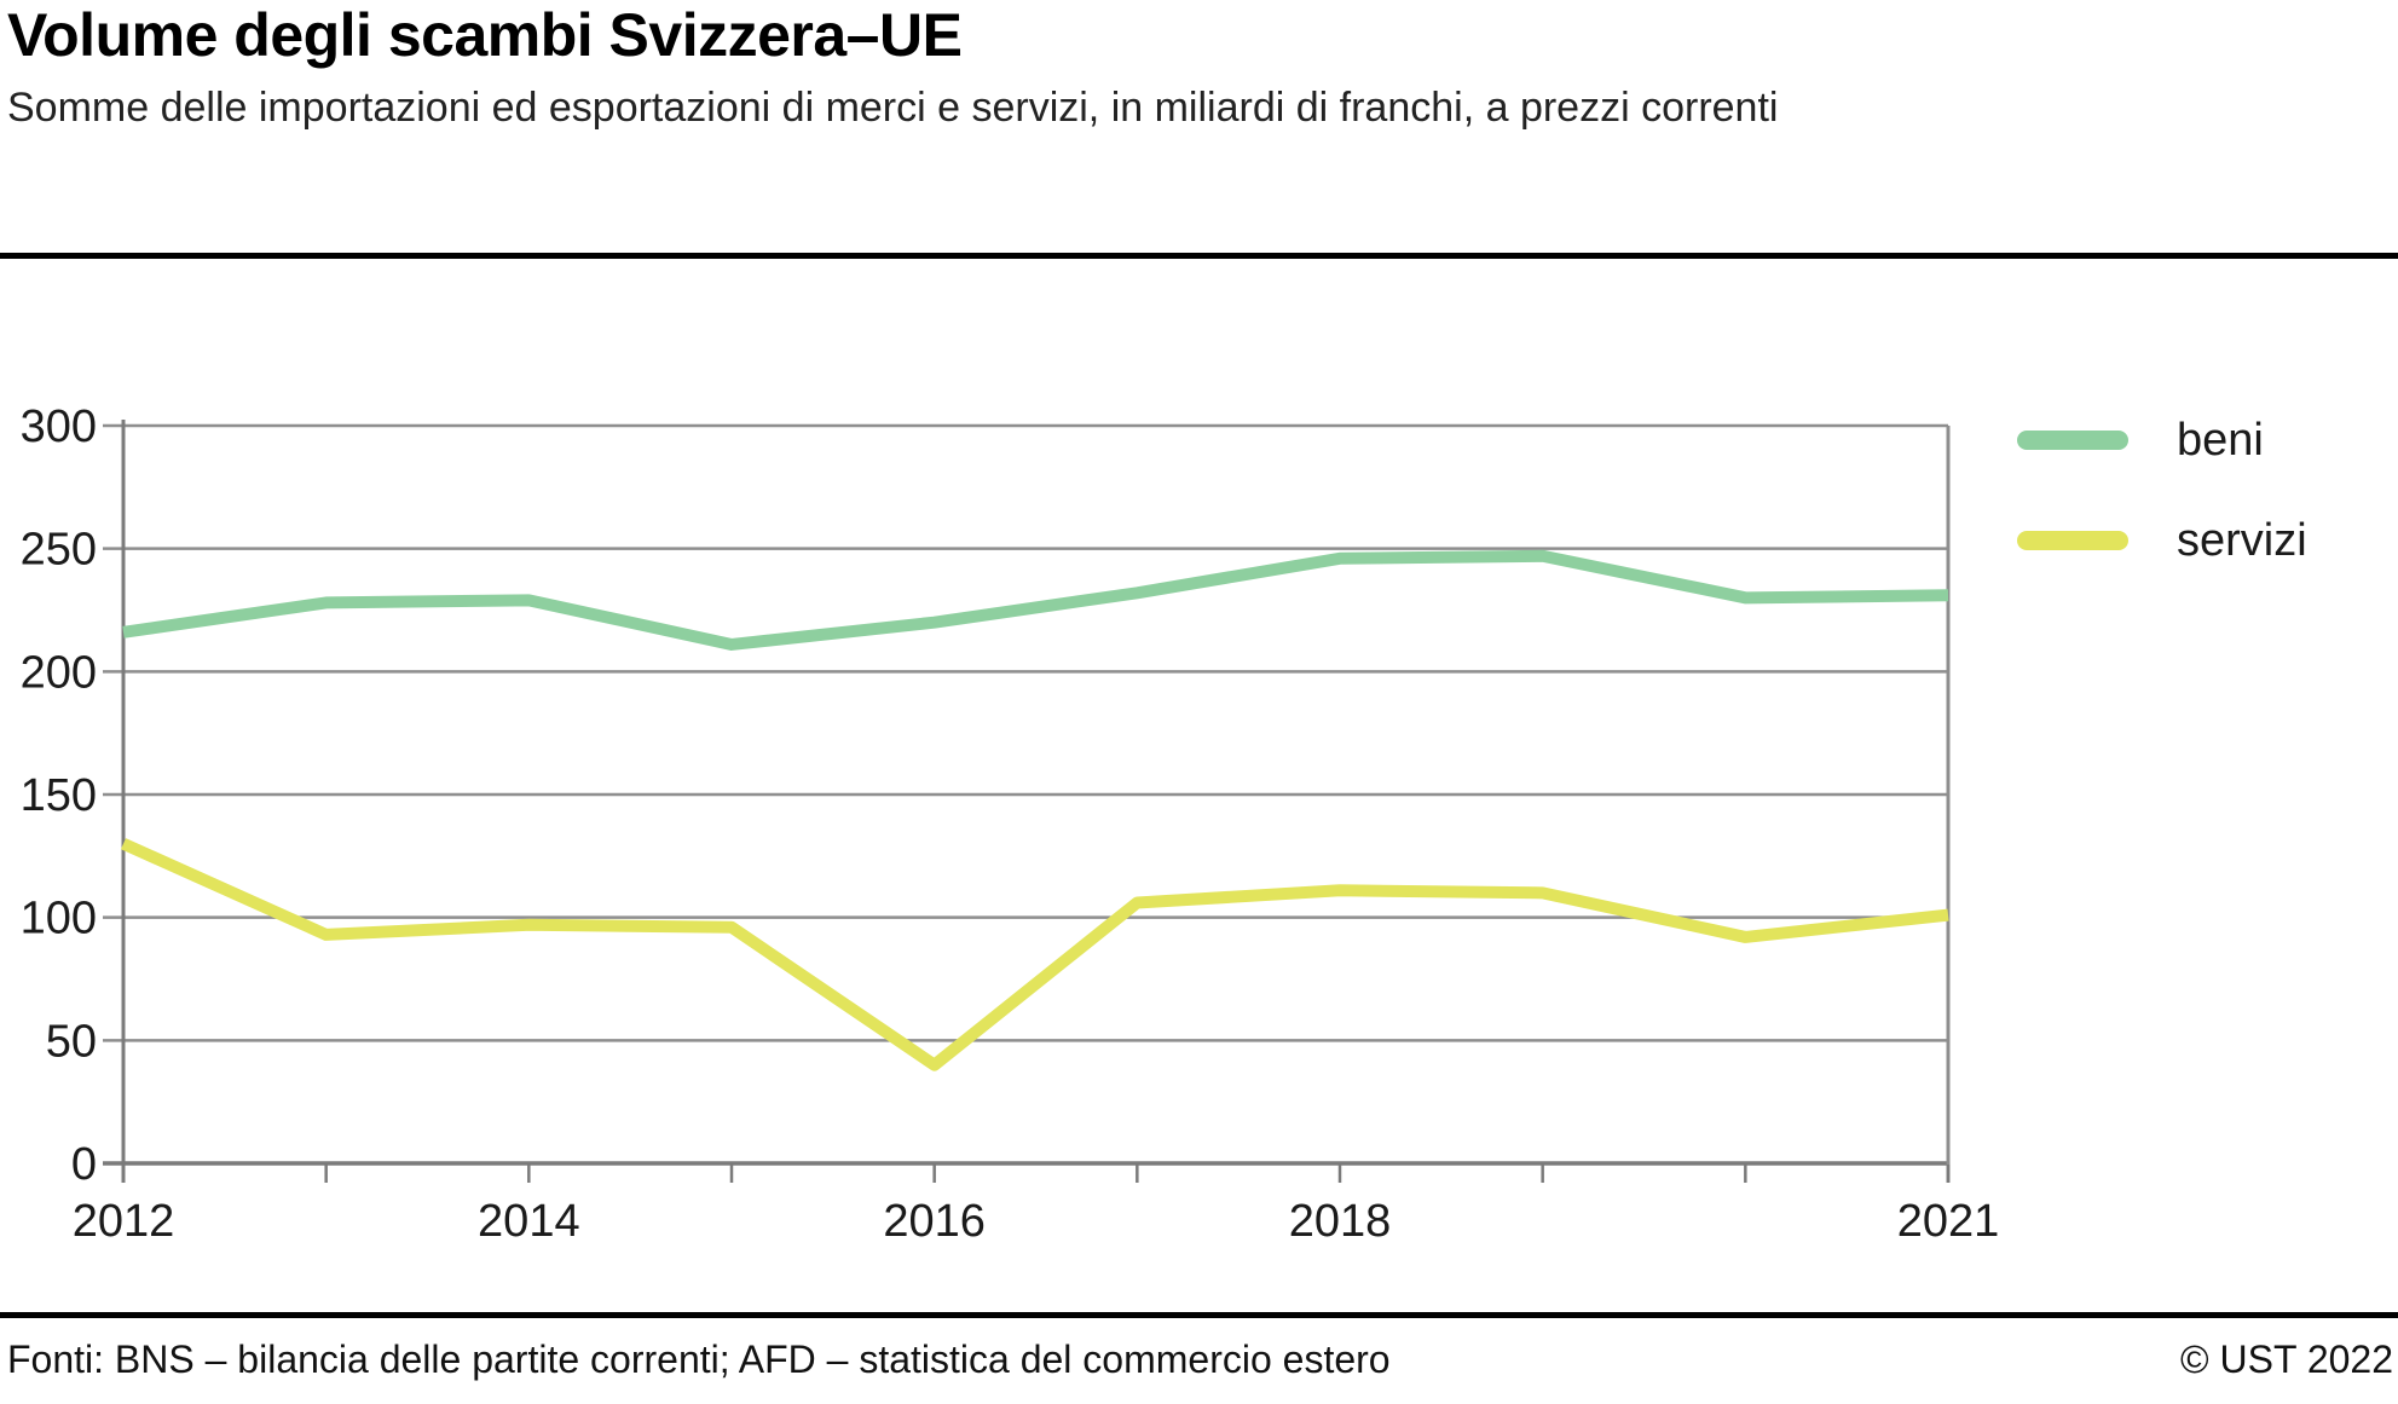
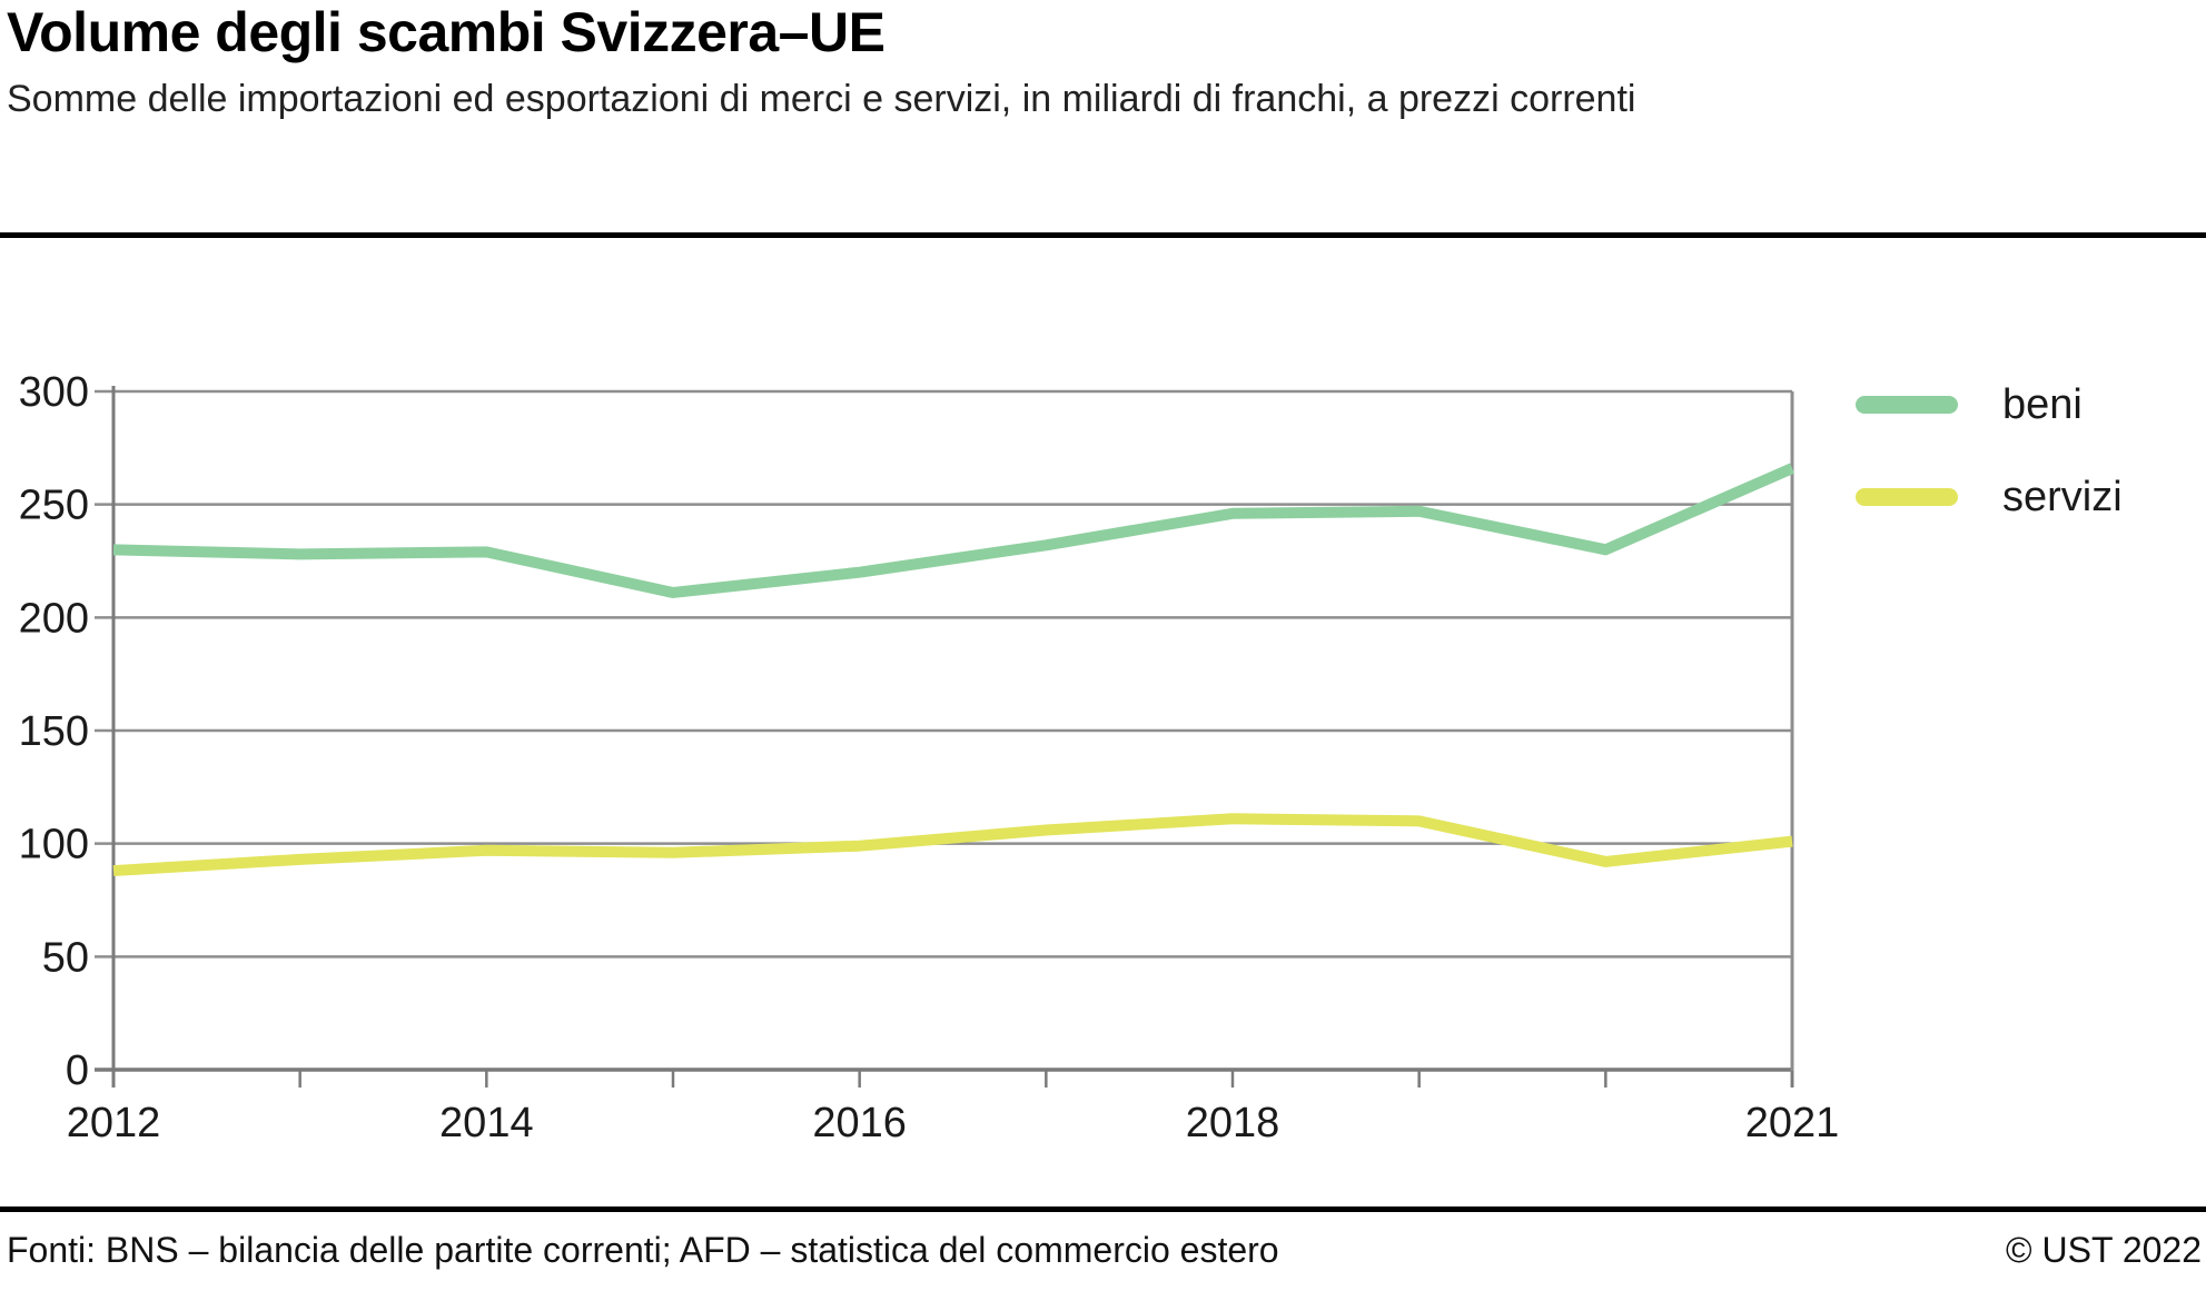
beni/2012: 216 -> 230
servizi/2012: 130 -> 88
servizi/2016: 40 -> 99
beni/2021: 231 -> 266
